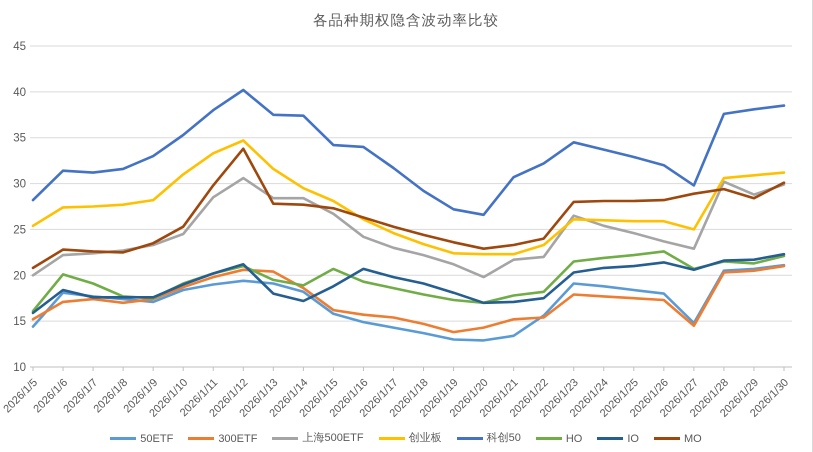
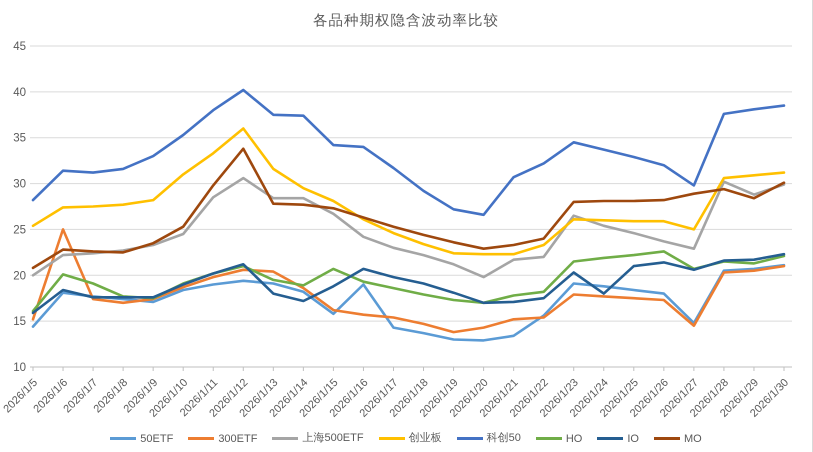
300ETF/2026/1/6: 17 -> 25
创业板/2026/1/12: 35 -> 36
50ETF/2026/1/16: 15 -> 19
IO/2026/1/24: 21 -> 18
